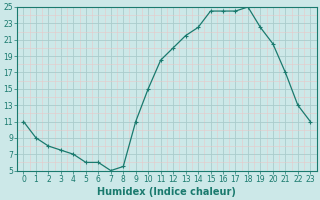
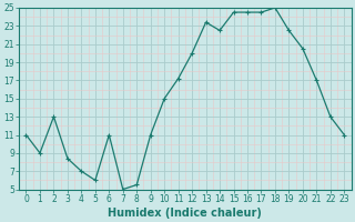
2: 8.0 -> 13.0
3: 7.5 -> 8.4
6: 6.0 -> 11.0
11: 18.5 -> 17.2
13: 21.5 -> 23.4
